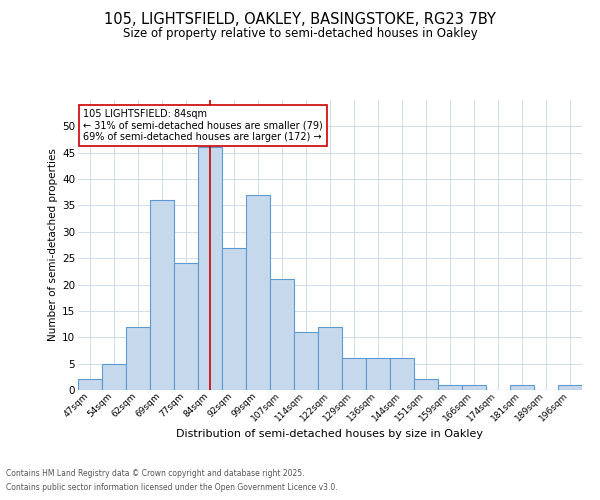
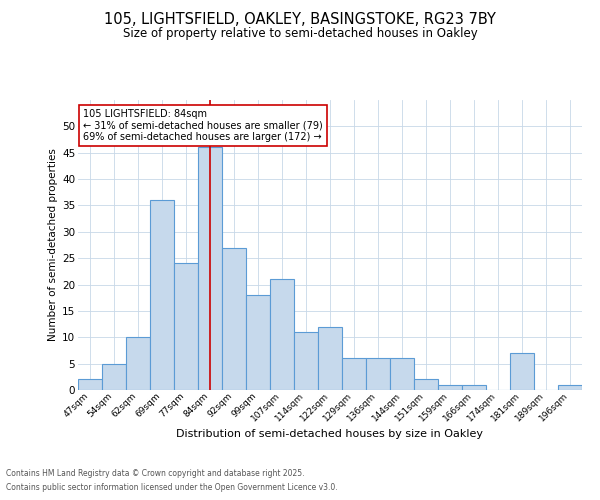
62sqm: 12 -> 10
99sqm: 37 -> 18
181sqm: 1 -> 7
